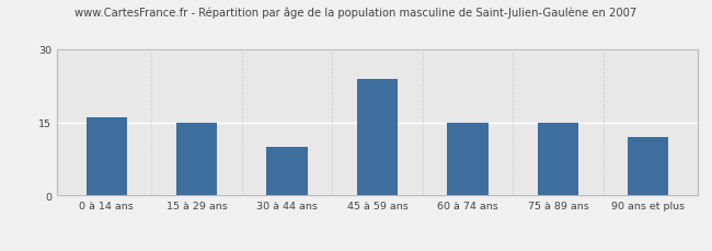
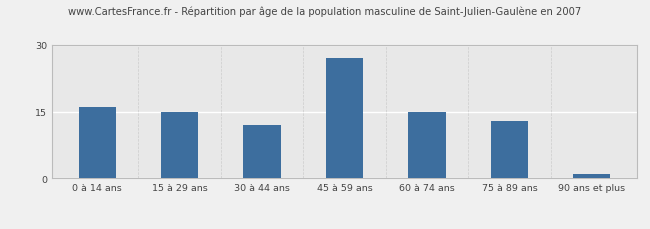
30 à 44 ans: 10 -> 12
45 à 59 ans: 24 -> 27
75 à 89 ans: 15 -> 13
90 ans et plus: 12 -> 1
